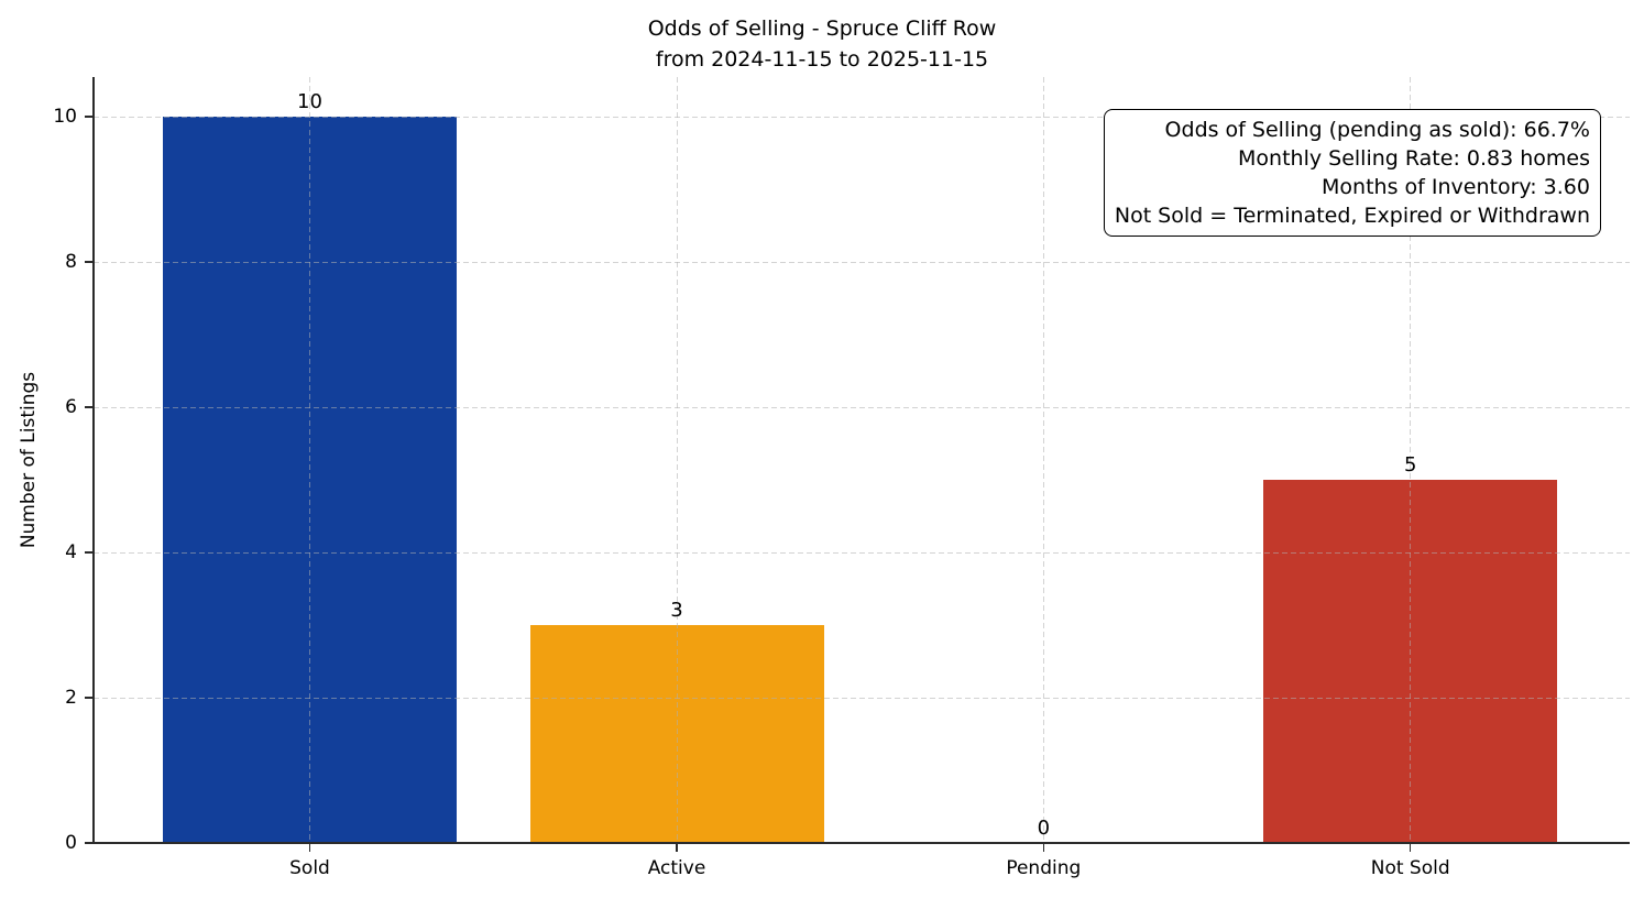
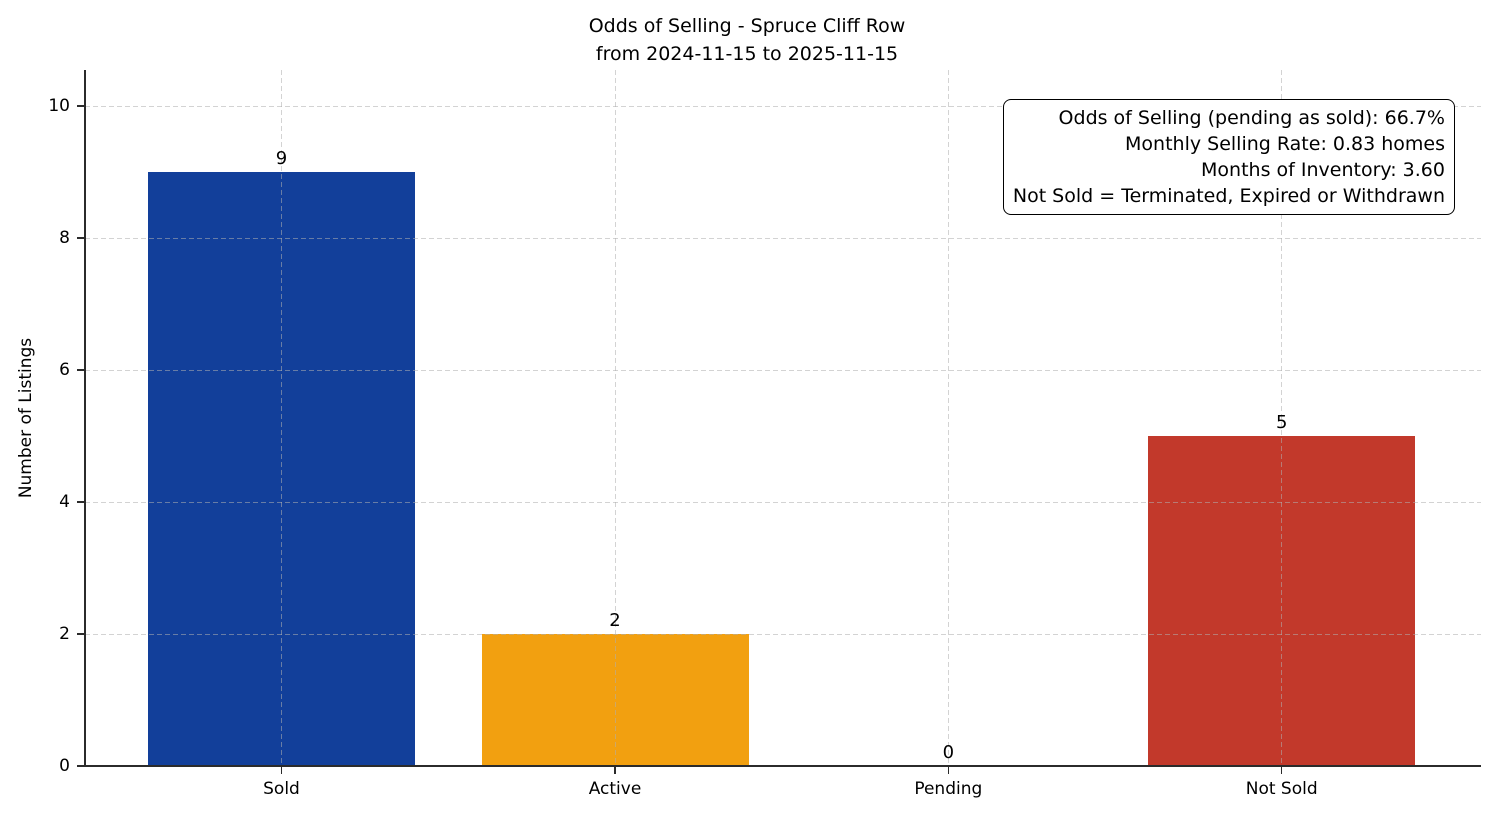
Sold: 10 -> 9
Active: 3 -> 2
